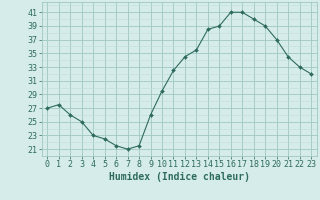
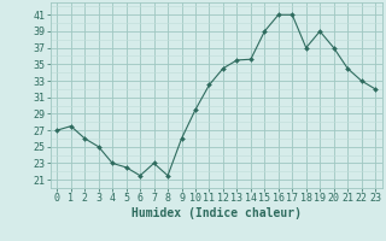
7: 21.0 -> 23.0
14: 38.5 -> 35.6
18: 40.0 -> 37.0
